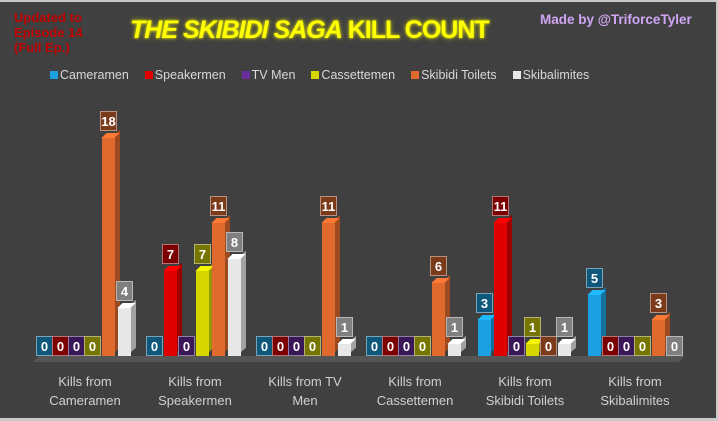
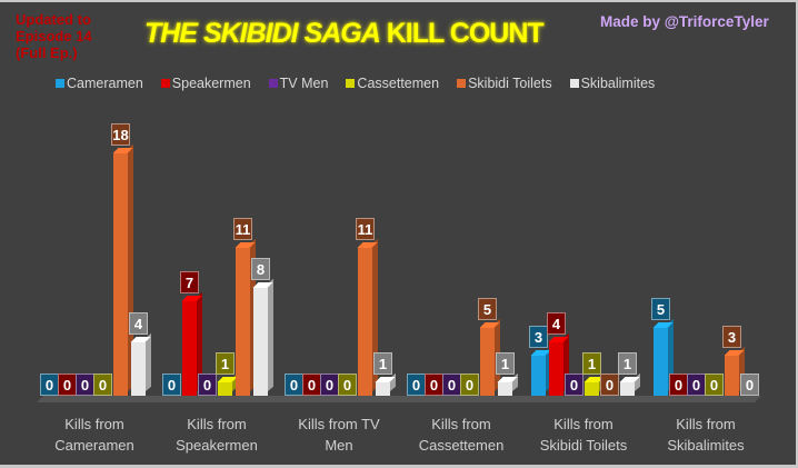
Cassettemen/Kills from Speakermen: 7 -> 1
Skibidi Toilets/Kills from Cassettemen: 6 -> 5
Speakermen/Kills from Skibidi Toilets: 11 -> 4
